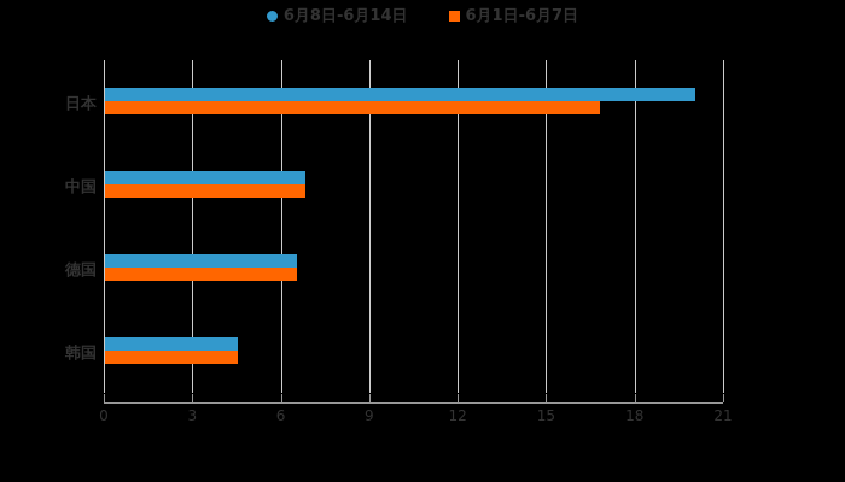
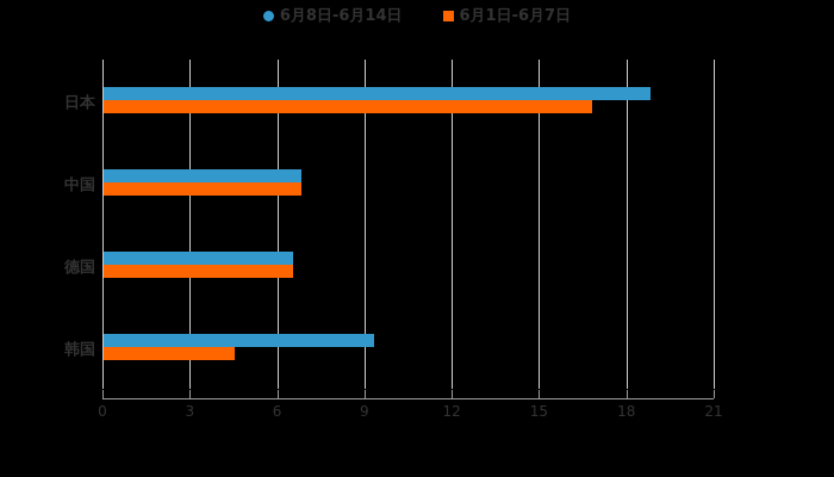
6月8日-6月14日/日本: 20.0 -> 18.8
6月8日-6月14日/韩国: 4.5 -> 9.3
